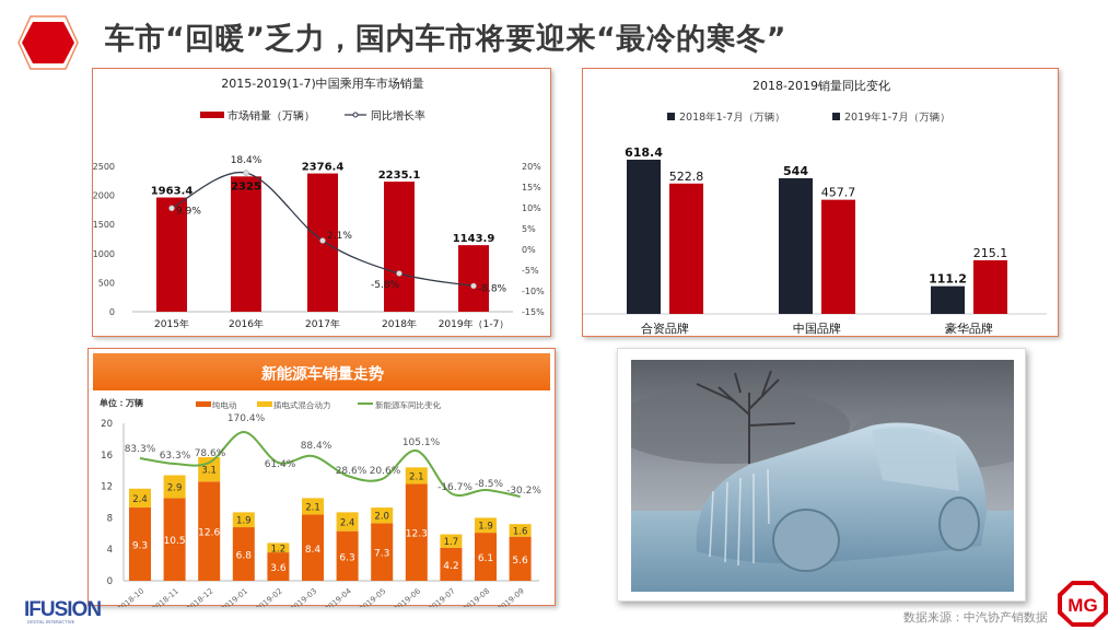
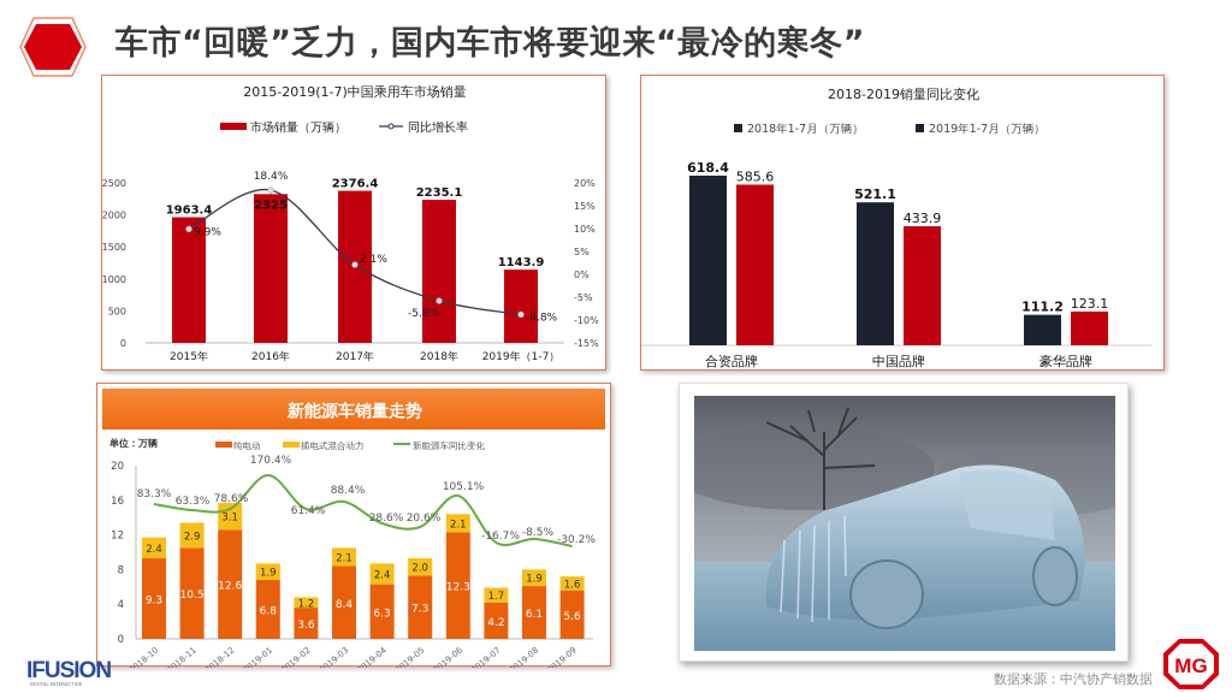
2018-2019销量同比变化/2019年1-7月（万辆）/合资品牌: 522.8 -> 585.6
2018-2019销量同比变化/2018年1-7月（万辆）/中国品牌: 544 -> 521.1
2018-2019销量同比变化/2019年1-7月（万辆）/中国品牌: 457.7 -> 433.9
2018-2019销量同比变化/2019年1-7月（万辆）/豪华品牌: 215.1 -> 123.1
